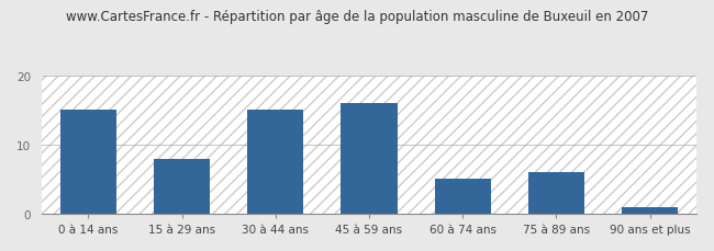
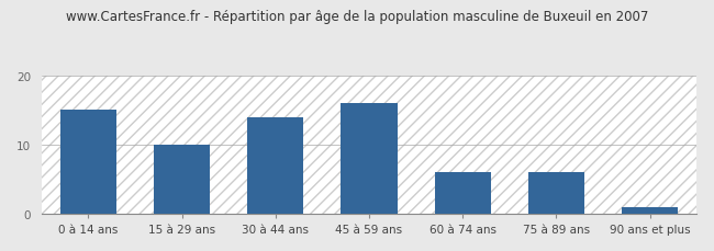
15 à 29 ans: 8 -> 10
30 à 44 ans: 15 -> 14
60 à 74 ans: 5 -> 6
